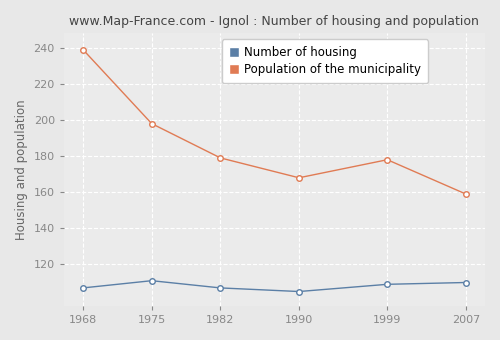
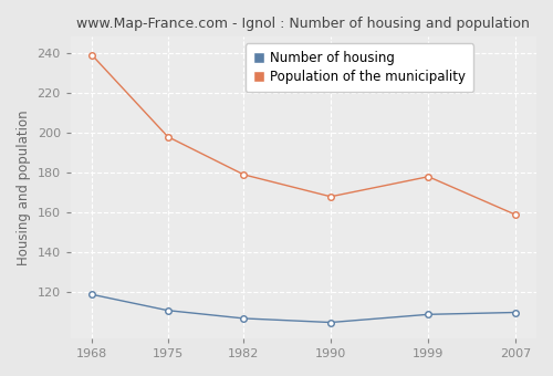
Number of housing/1968: 107 -> 119
